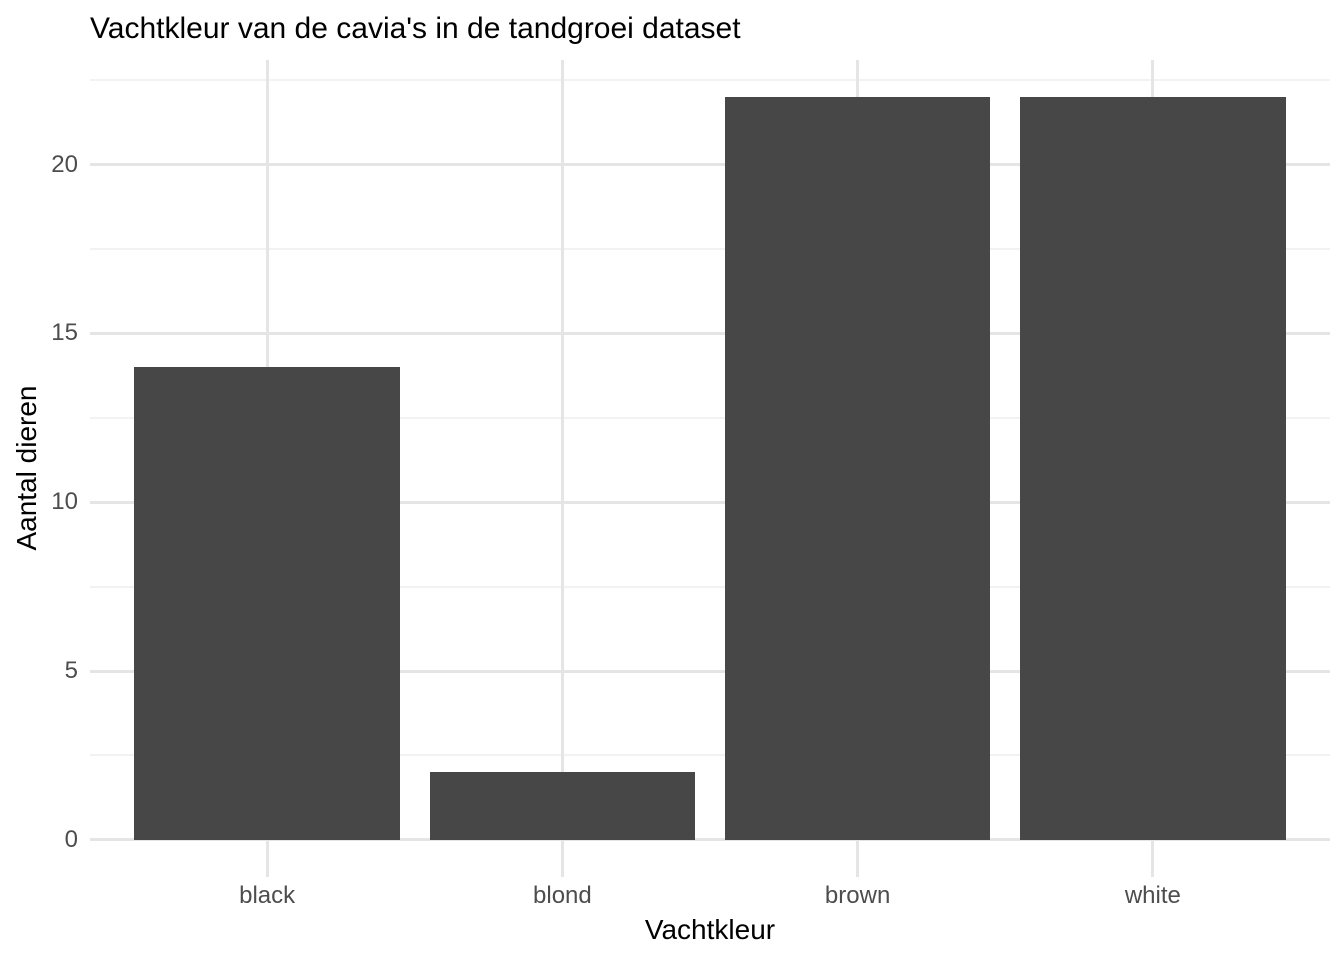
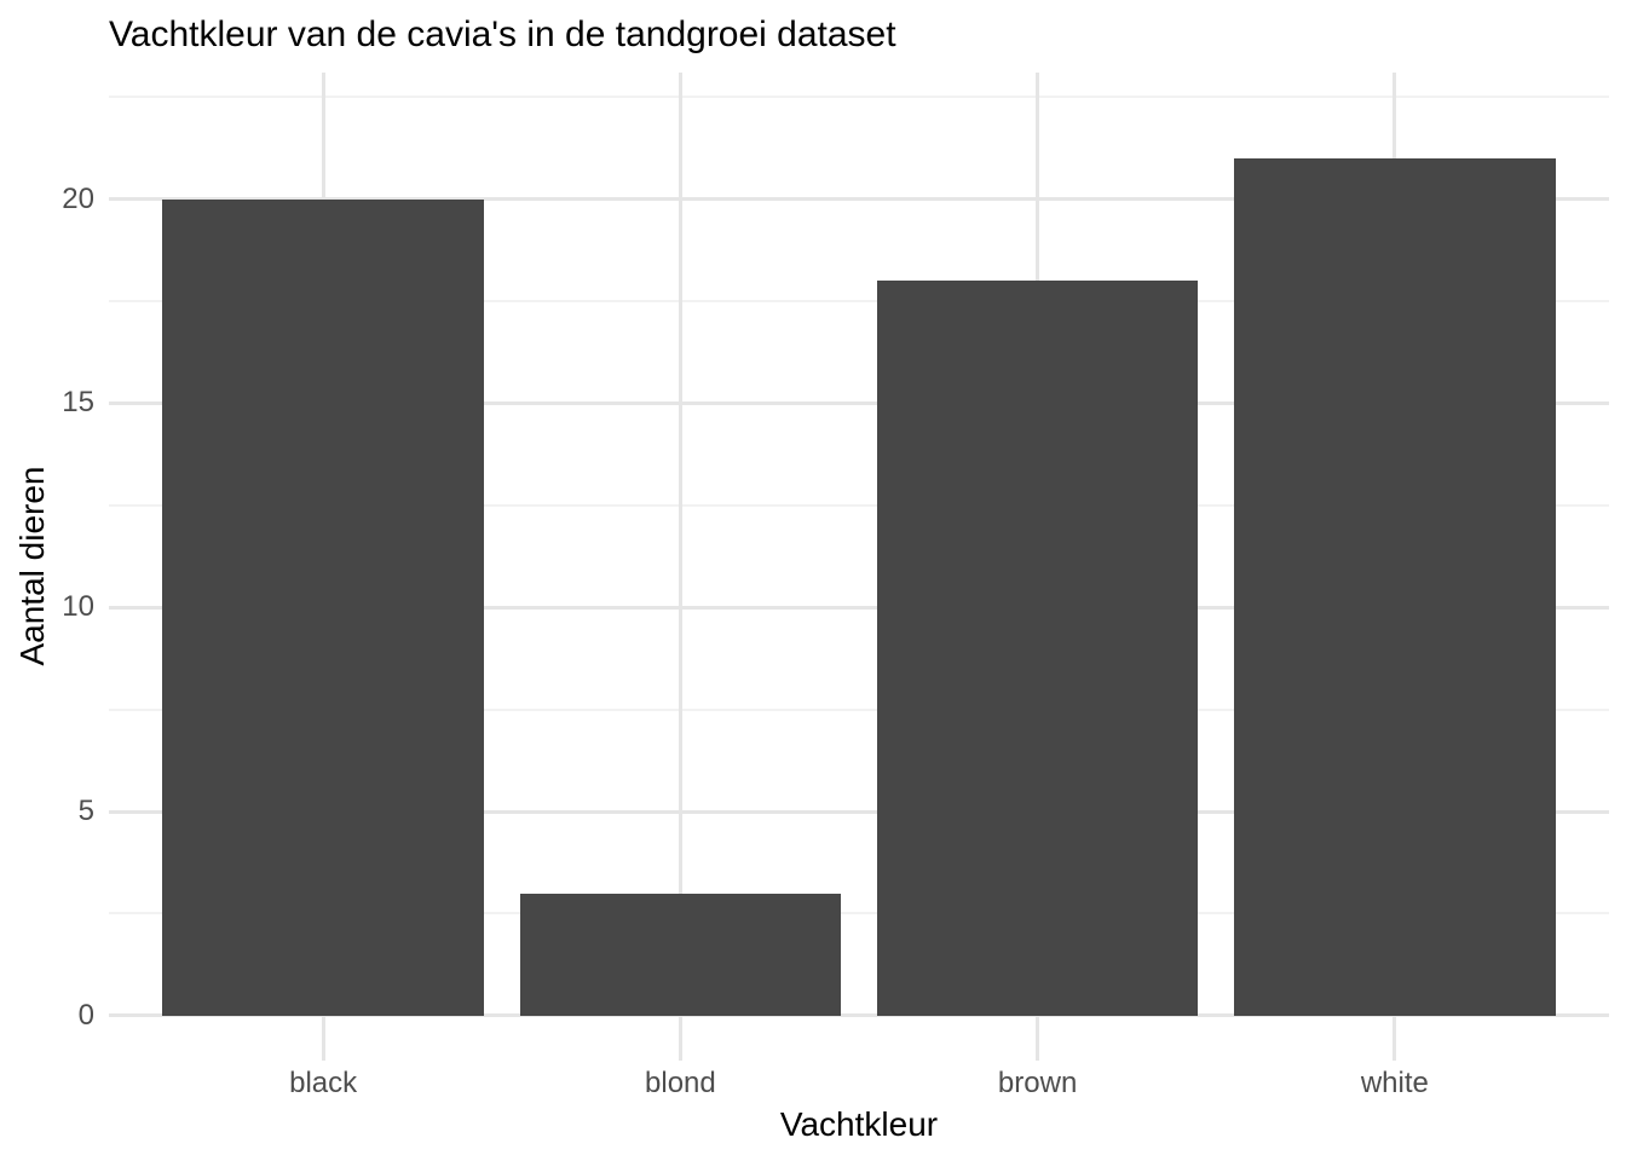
black: 14 -> 20
blond: 2 -> 3
brown: 22 -> 18
white: 22 -> 21
